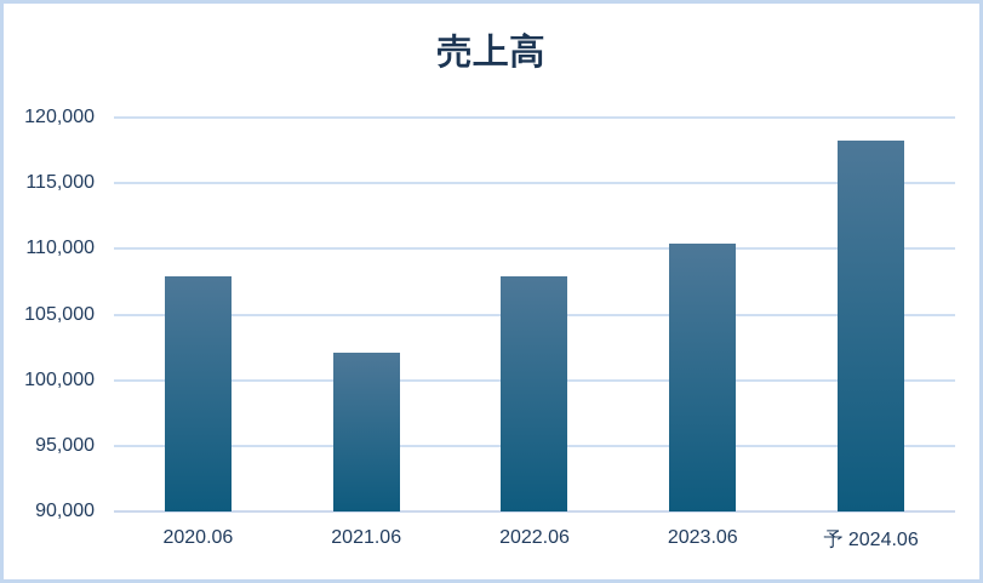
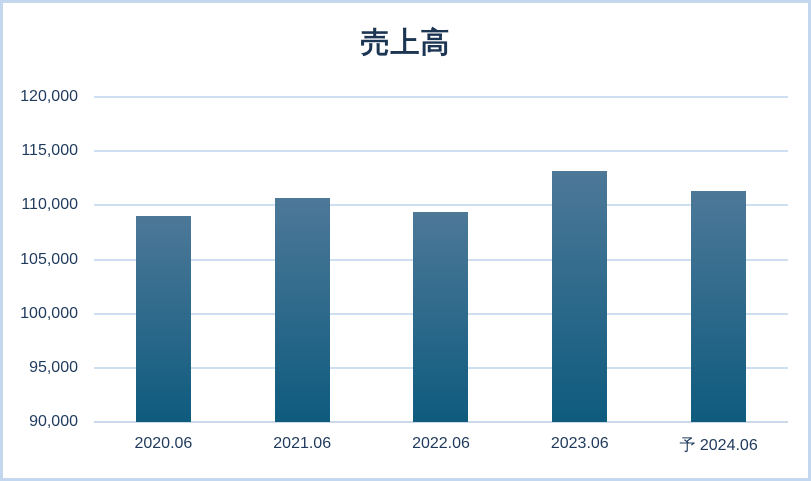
2020.06: 107900 -> 109000
2021.06: 102100 -> 110700
2022.06: 107900 -> 109400
2023.06: 110400 -> 113200
予 2024.06: 118200 -> 111300
